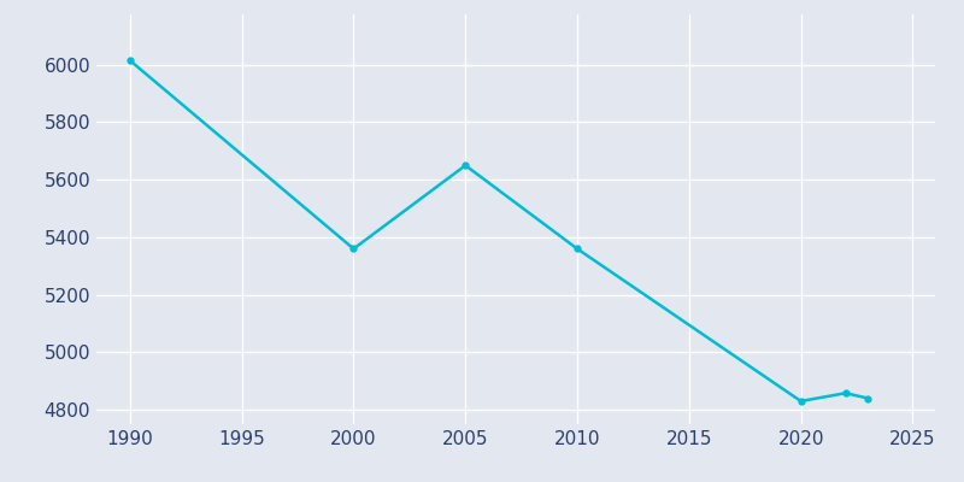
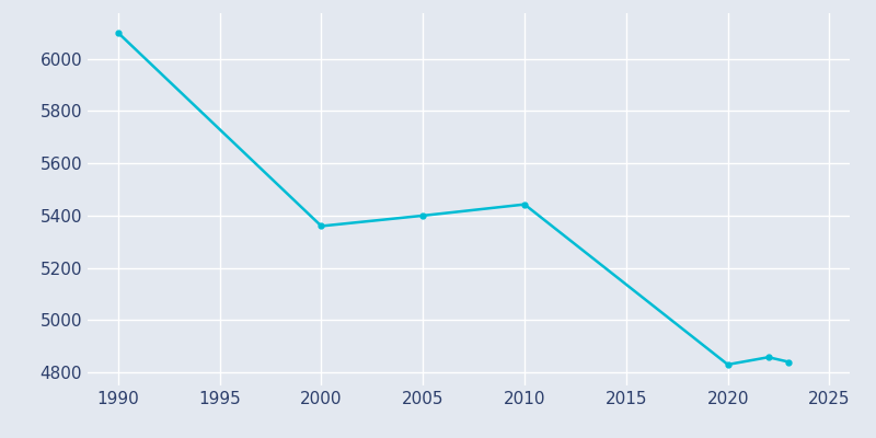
1990: 6015 -> 6100
2005: 5650 -> 5400
2010: 5360 -> 5443
